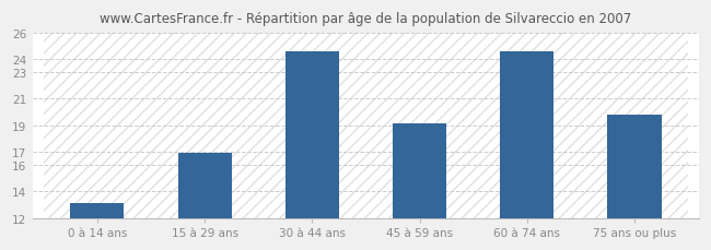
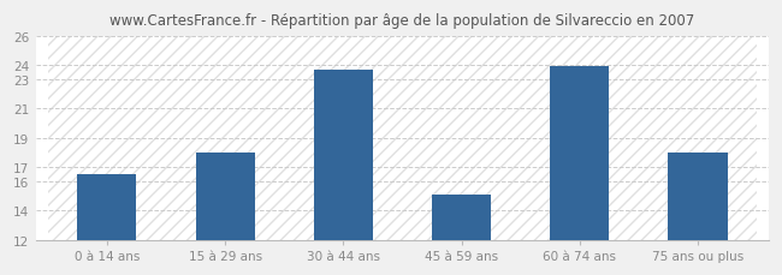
0 à 14 ans: 13.1 -> 16.5
15 à 29 ans: 16.9 -> 18.0
30 à 44 ans: 24.6 -> 23.7
45 à 59 ans: 19.1 -> 15.1
60 à 74 ans: 24.6 -> 23.9
75 ans ou plus: 19.8 -> 18.0
